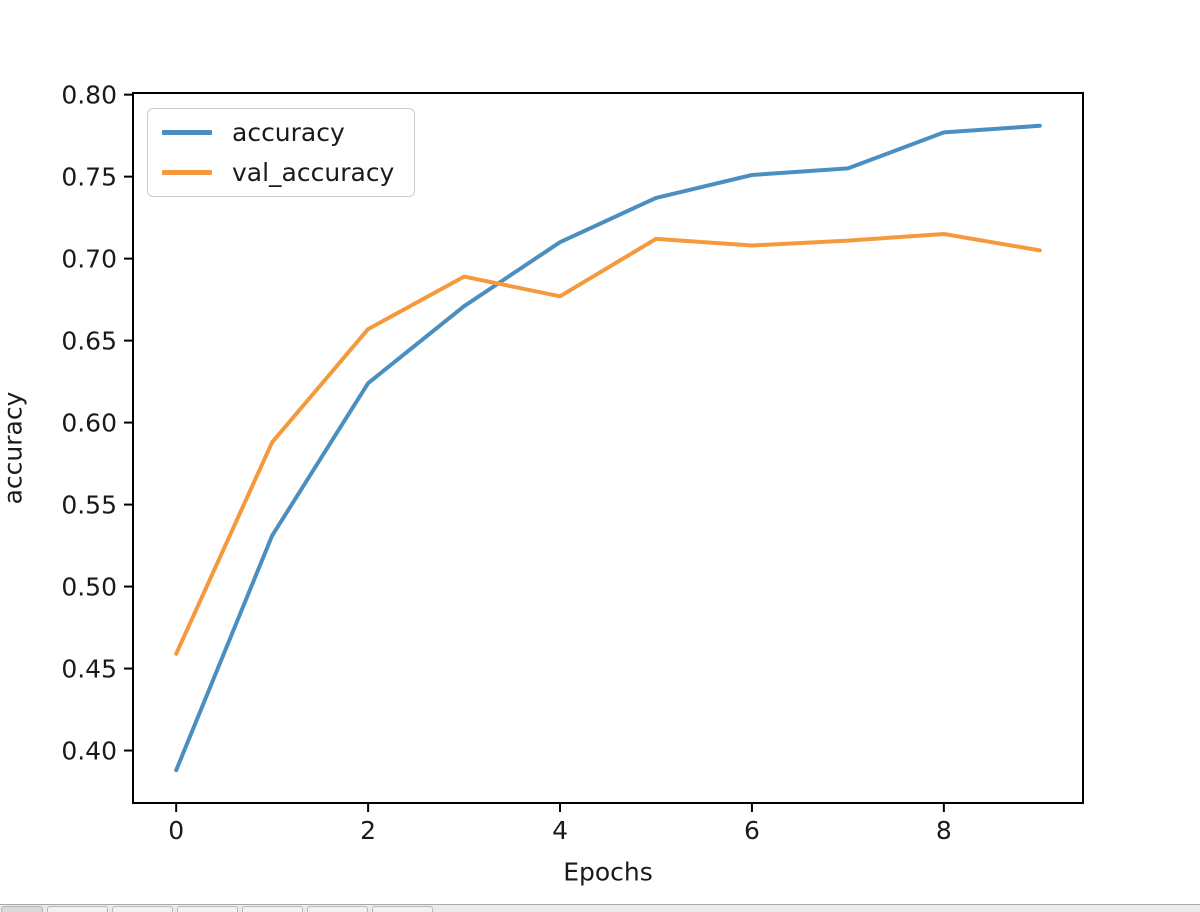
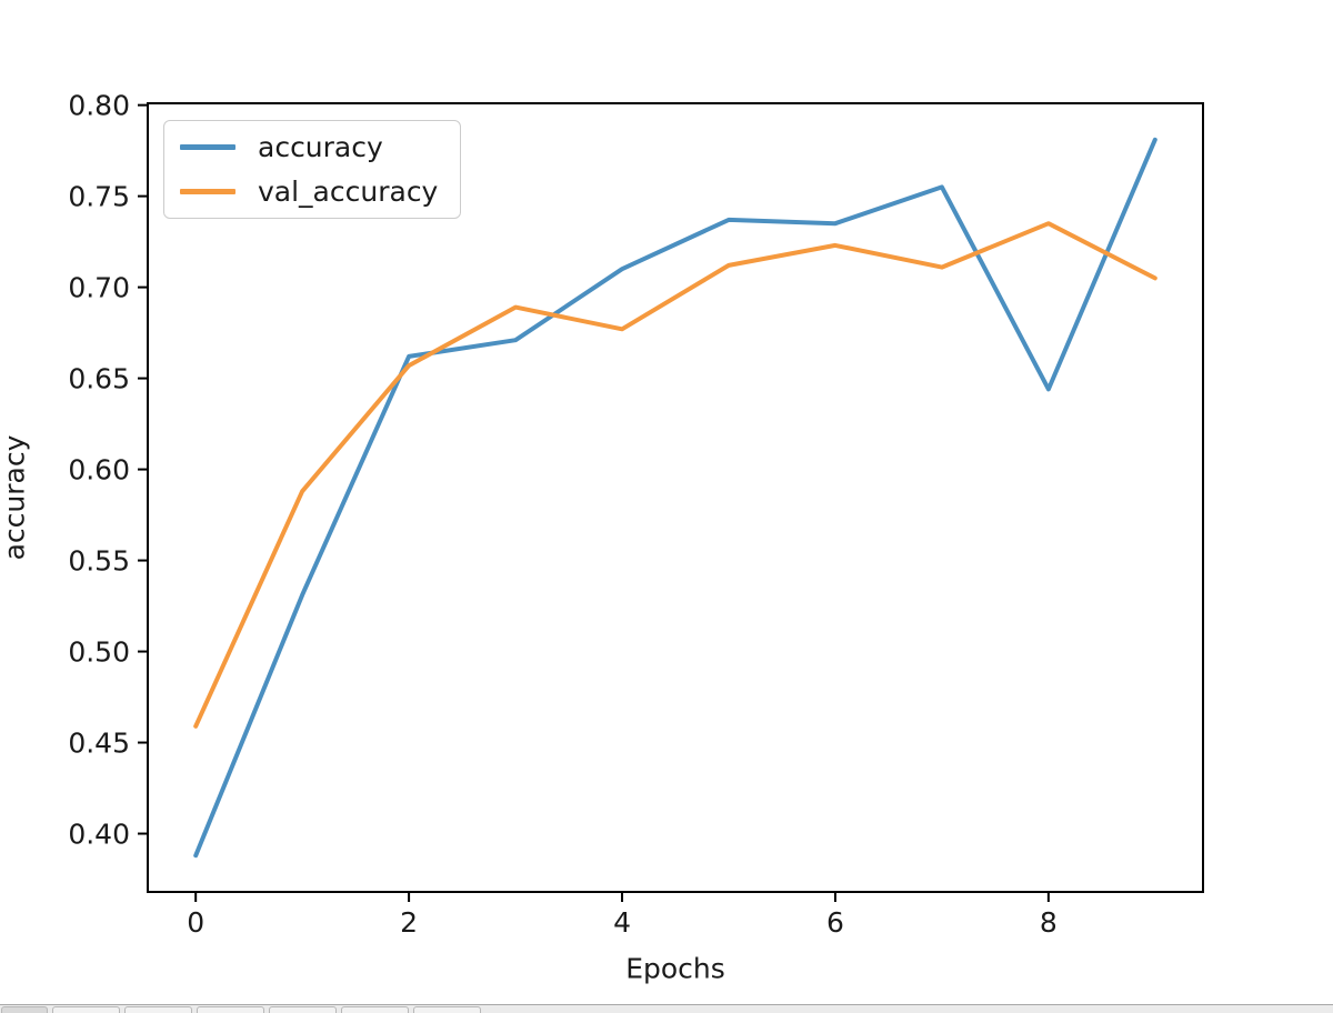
accuracy/2: 0.624 -> 0.662
accuracy/6: 0.751 -> 0.735
val_accuracy/6: 0.708 -> 0.723
accuracy/8: 0.777 -> 0.644
val_accuracy/8: 0.715 -> 0.735
